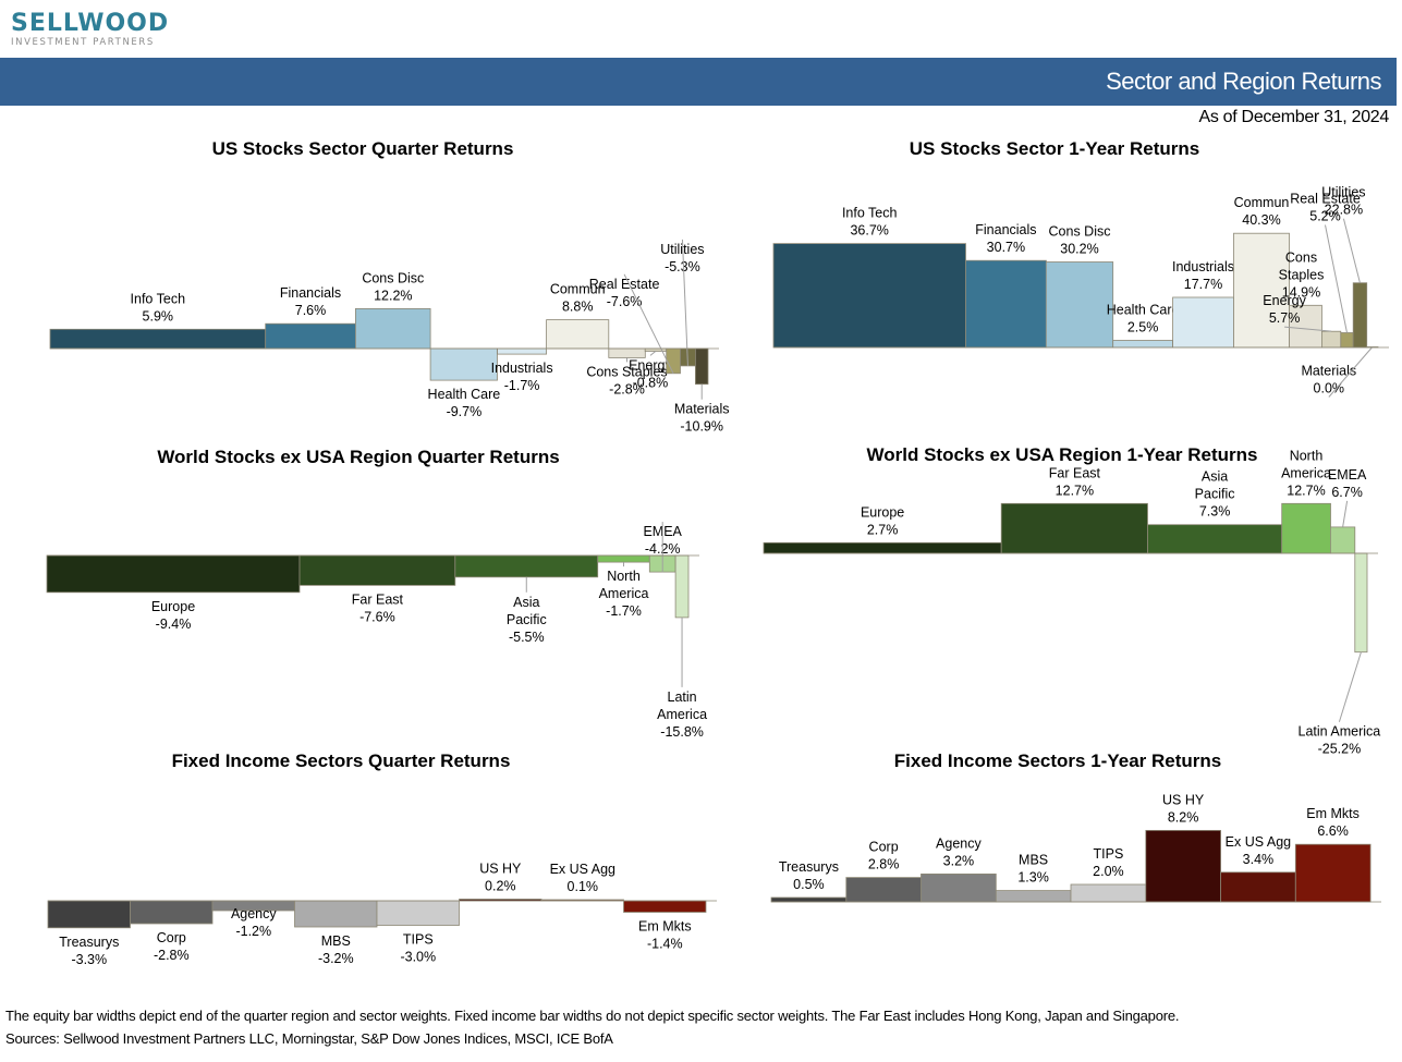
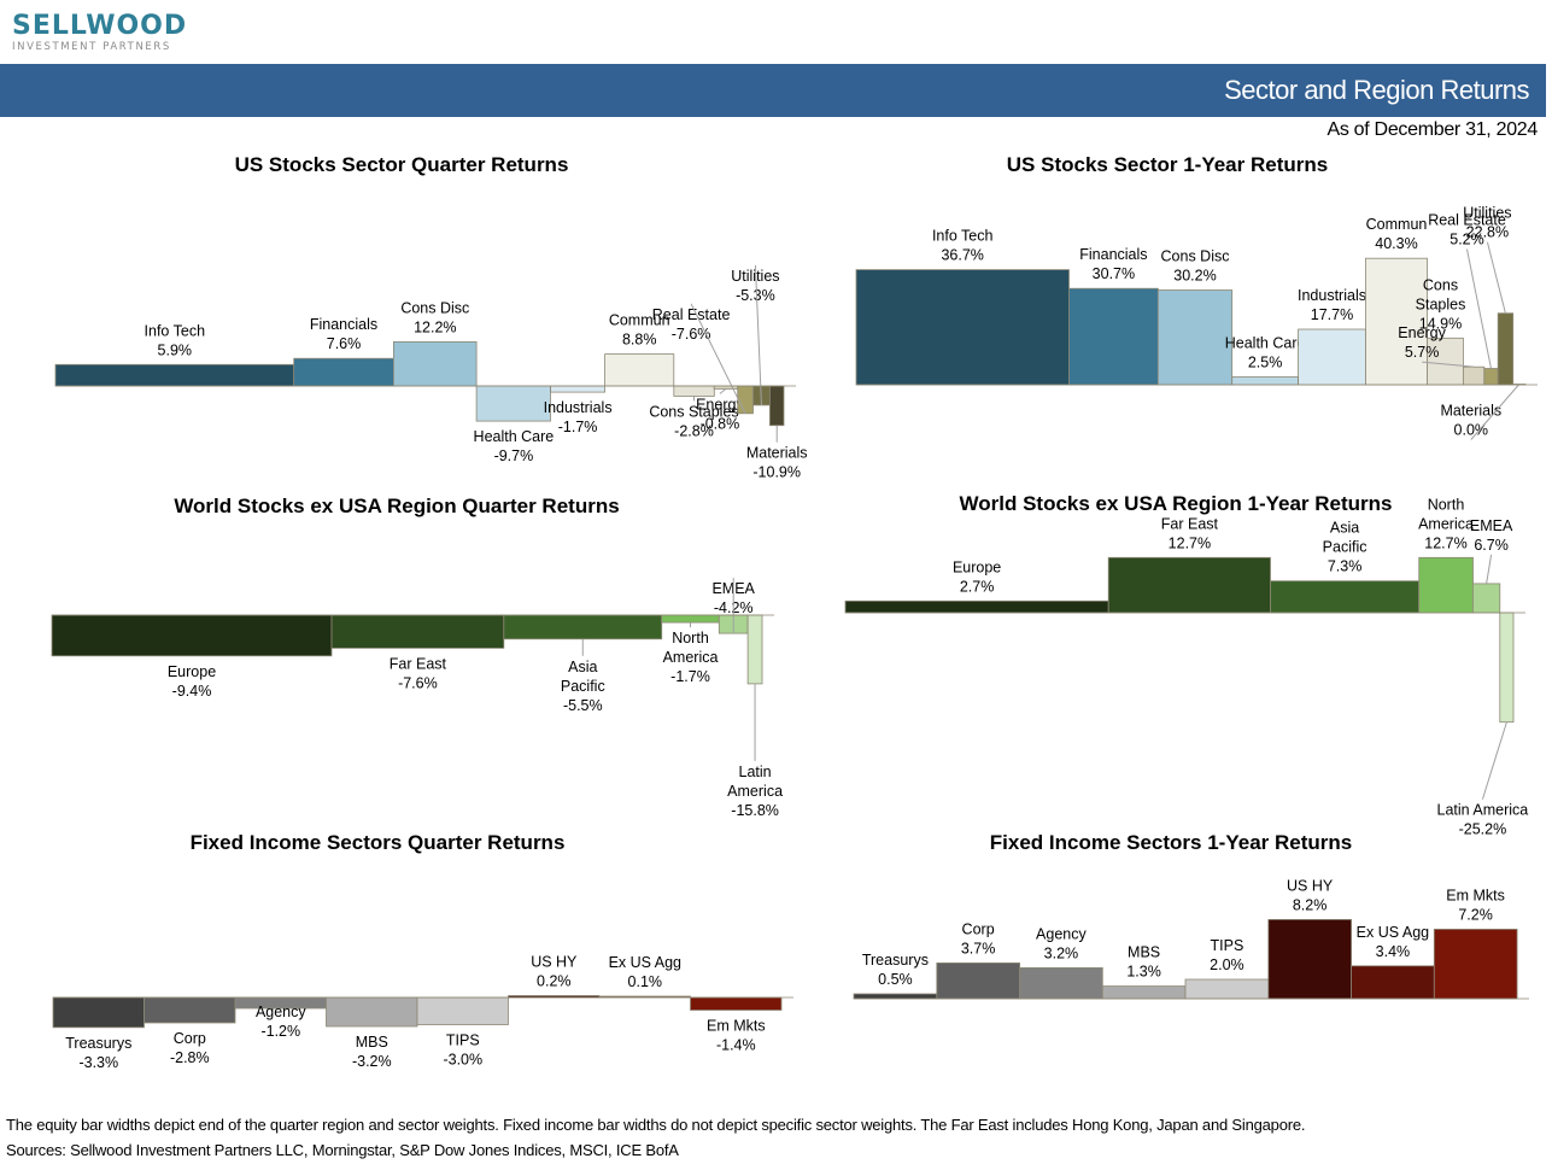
Fixed Income Sectors 1-Year Returns/Corp: 2.8% -> 3.7%
Fixed Income Sectors 1-Year Returns/Em Mkts: 6.6% -> 7.2%
